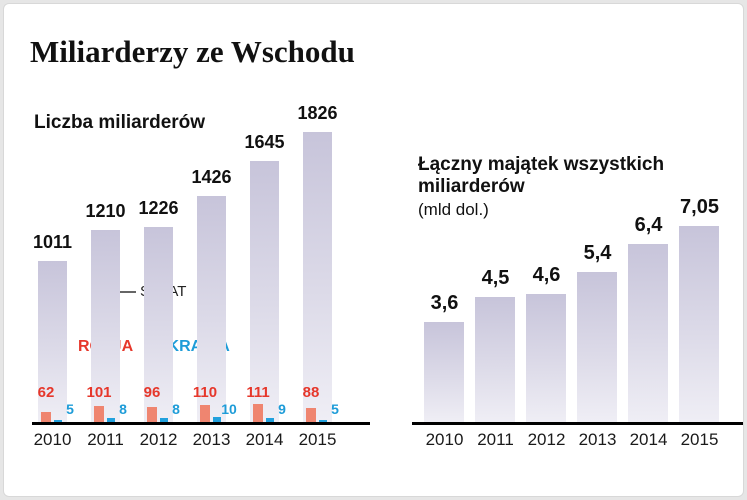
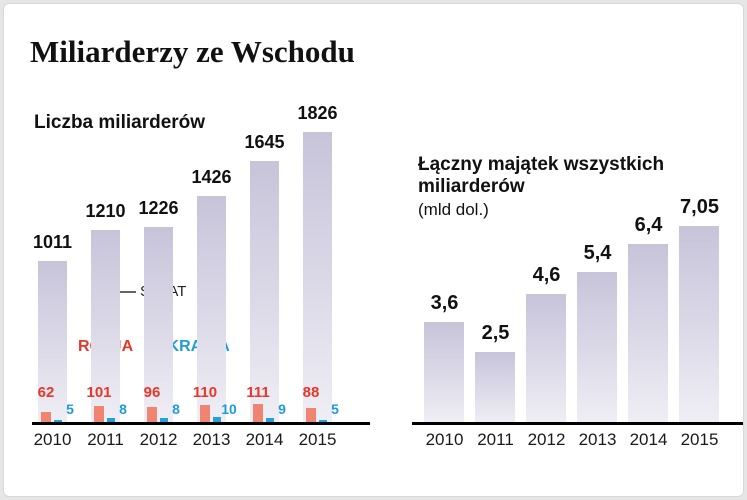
Łączny majątek wszystkich miliarderów/2011: 4,5 -> 2,5
